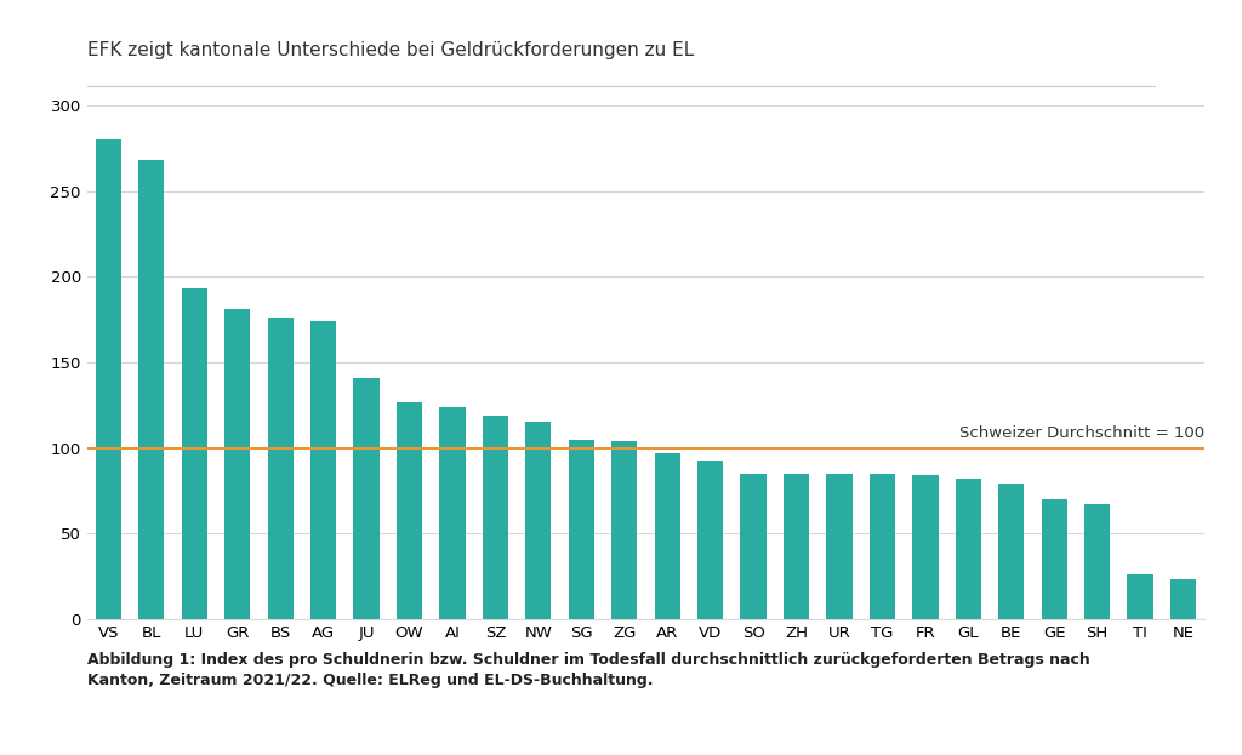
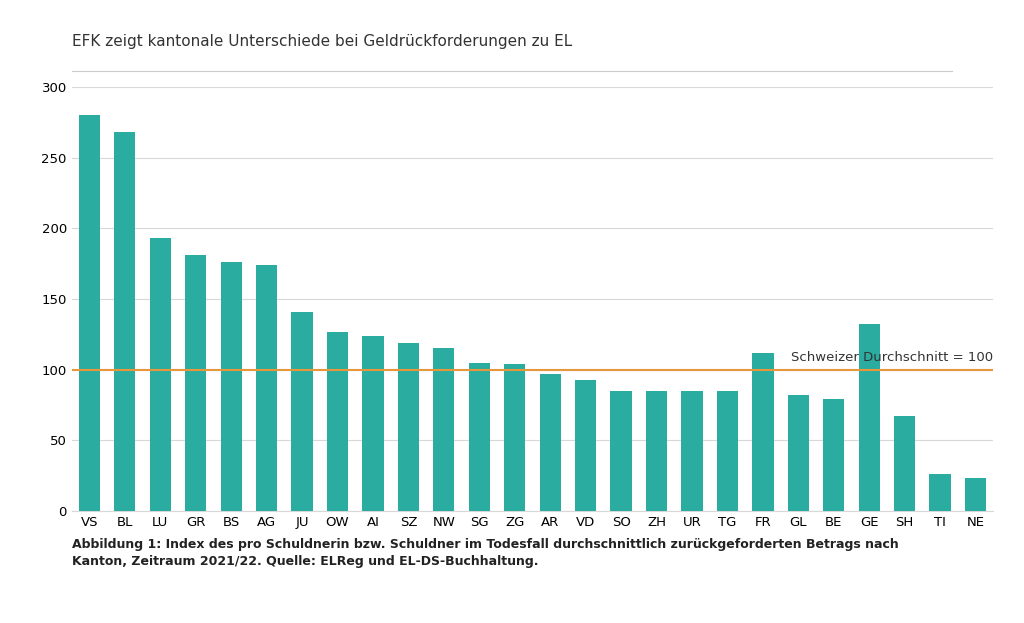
FR: 84 -> 112
GE: 70 -> 132
